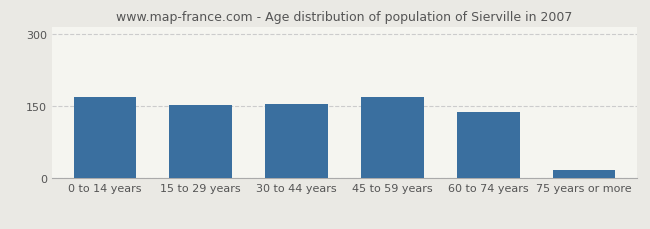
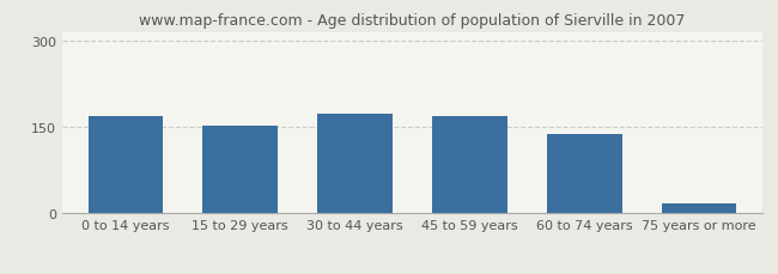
30 to 44 years: 155 -> 173
